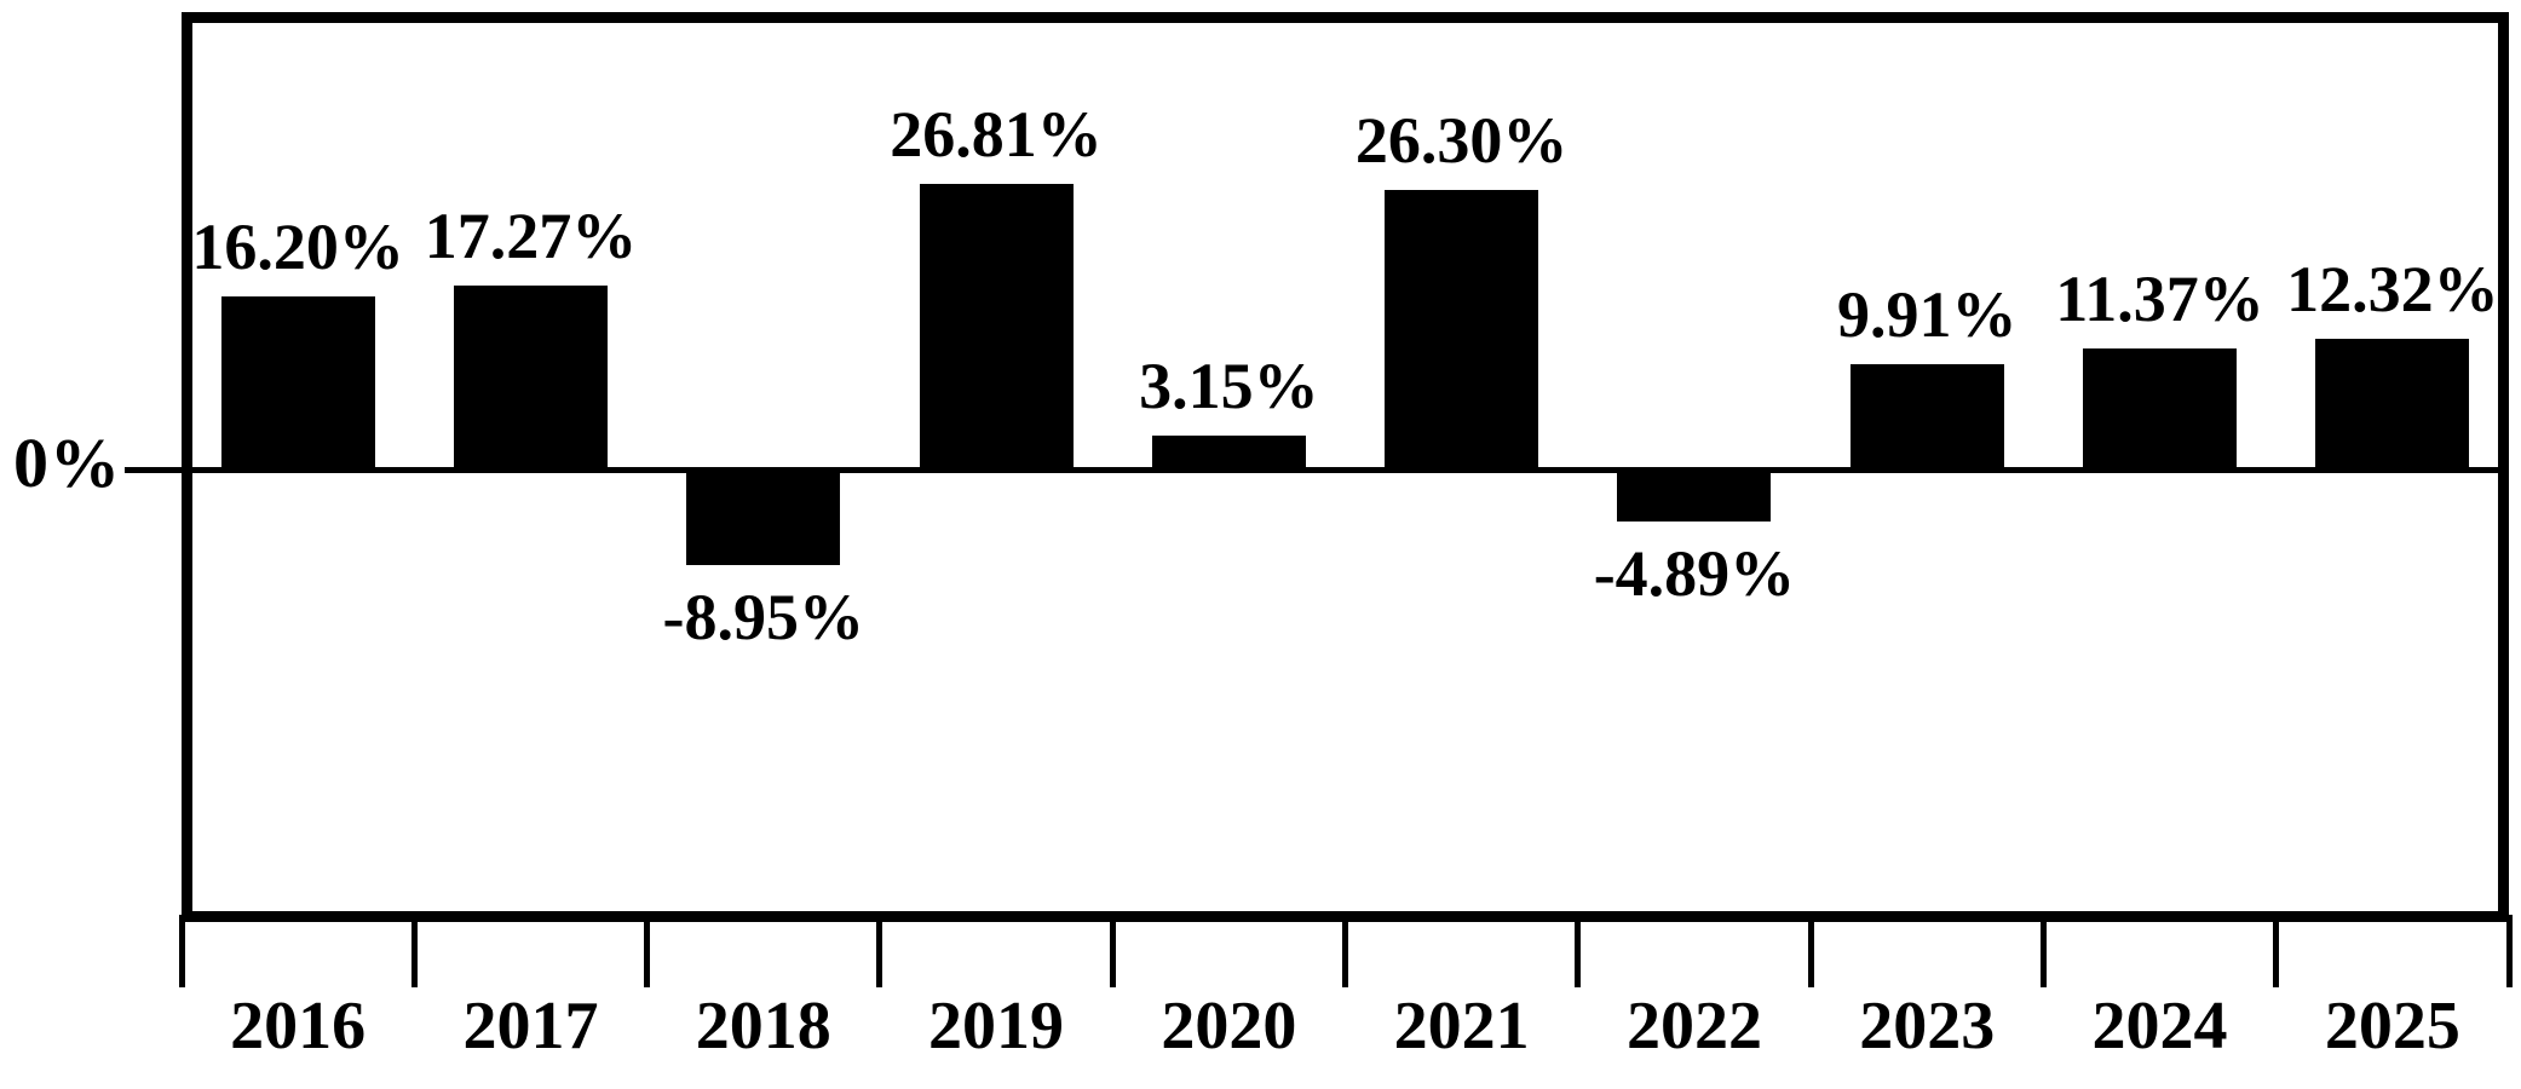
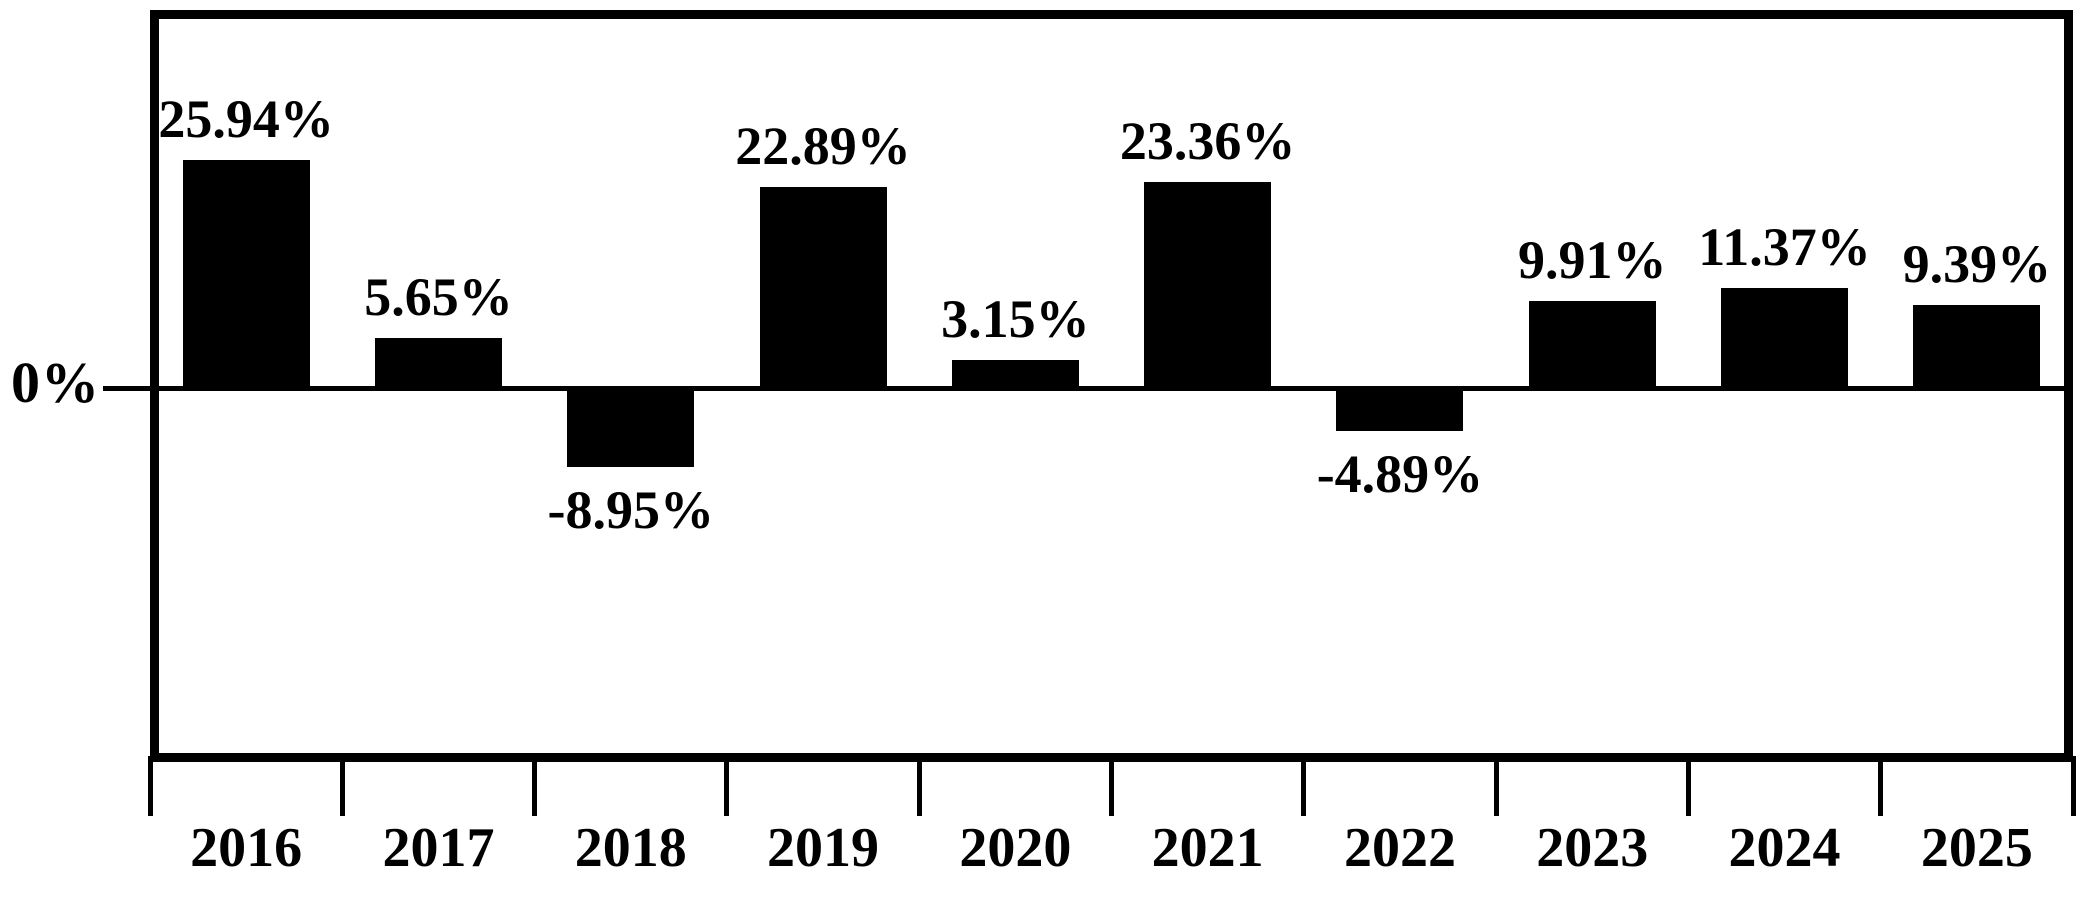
2016: 16.20% -> 25.94%
2017: 17.27% -> 5.65%
2019: 26.81% -> 22.89%
2021: 26.30% -> 23.36%
2025: 12.32% -> 9.39%
